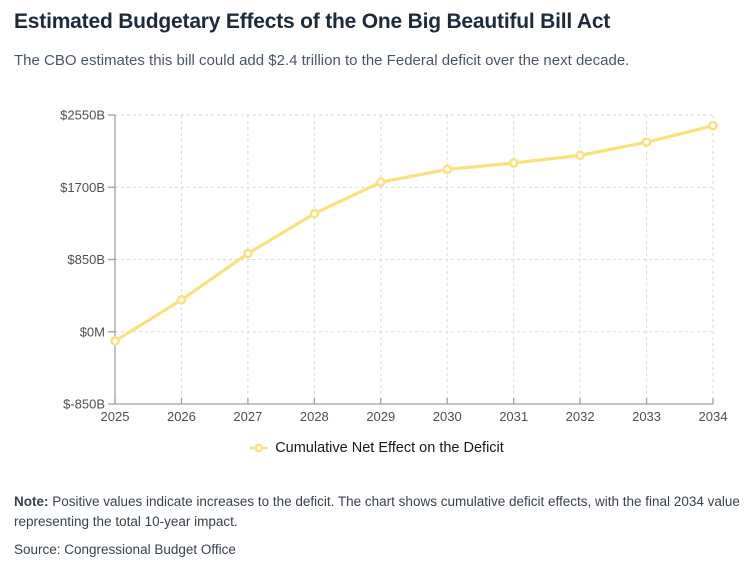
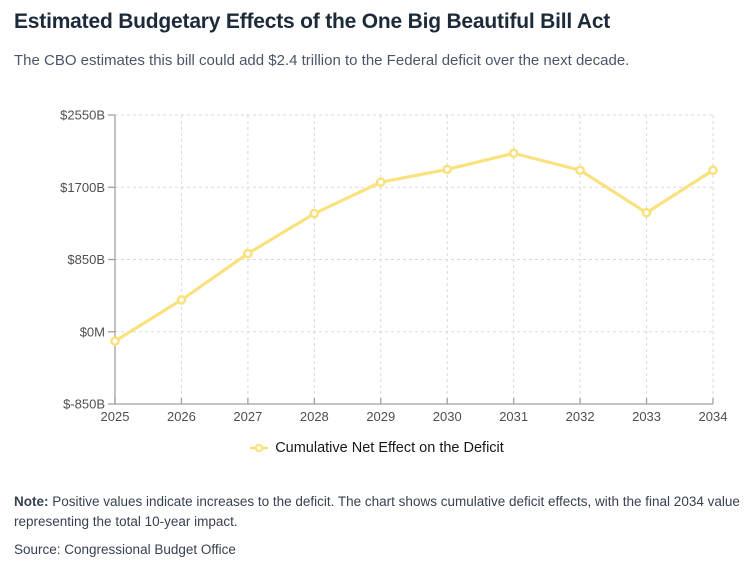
2031: $2000B -> $2100B
2032: $2100B -> $1900B
2033: $2200B -> $1400B
2034: $2400B -> $1900B
